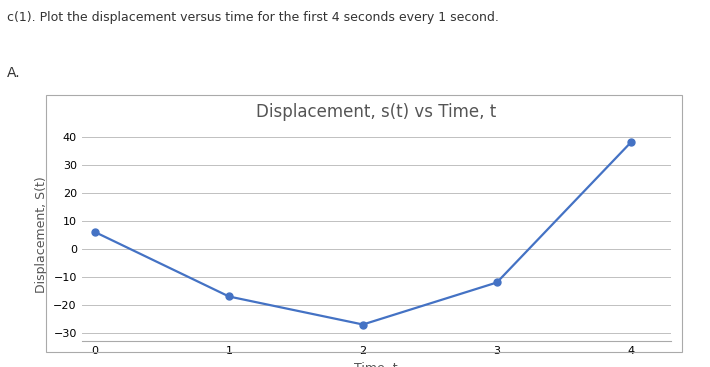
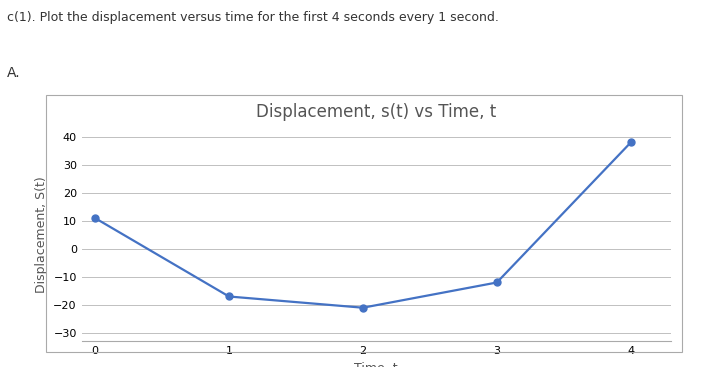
0: 6 -> 11
2: -27 -> -21
